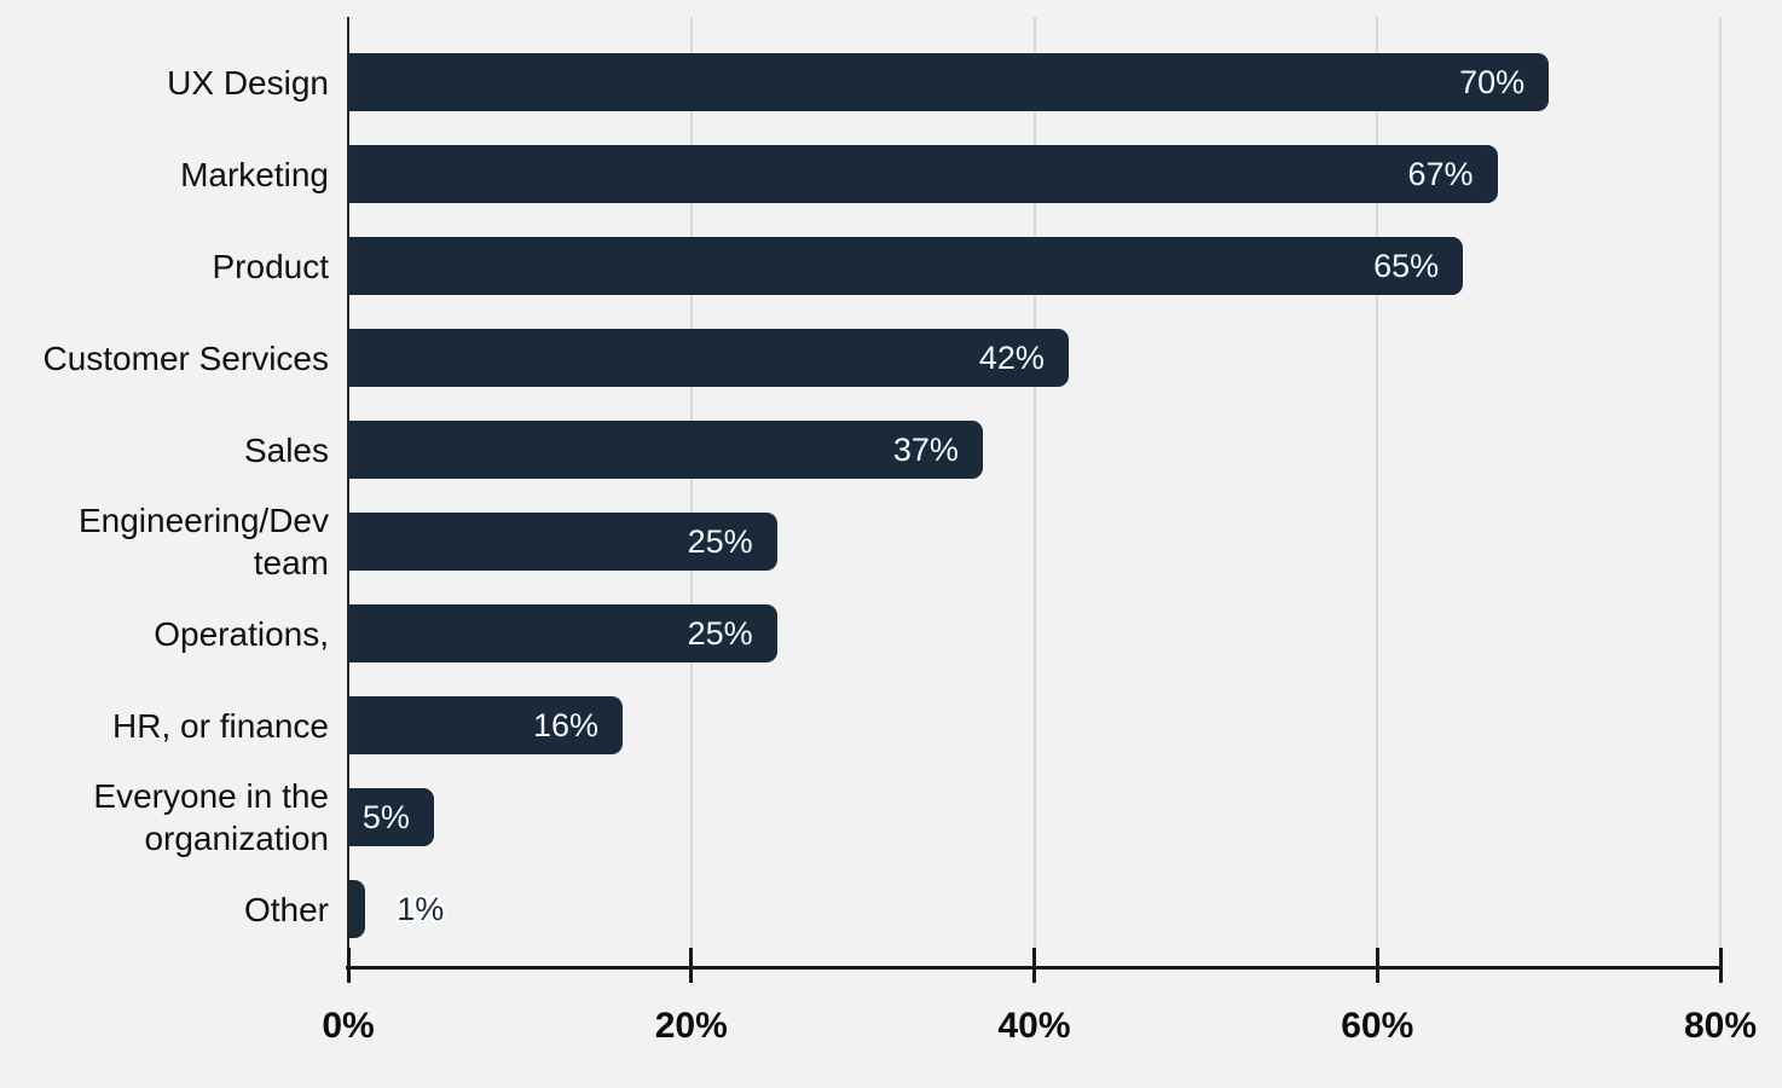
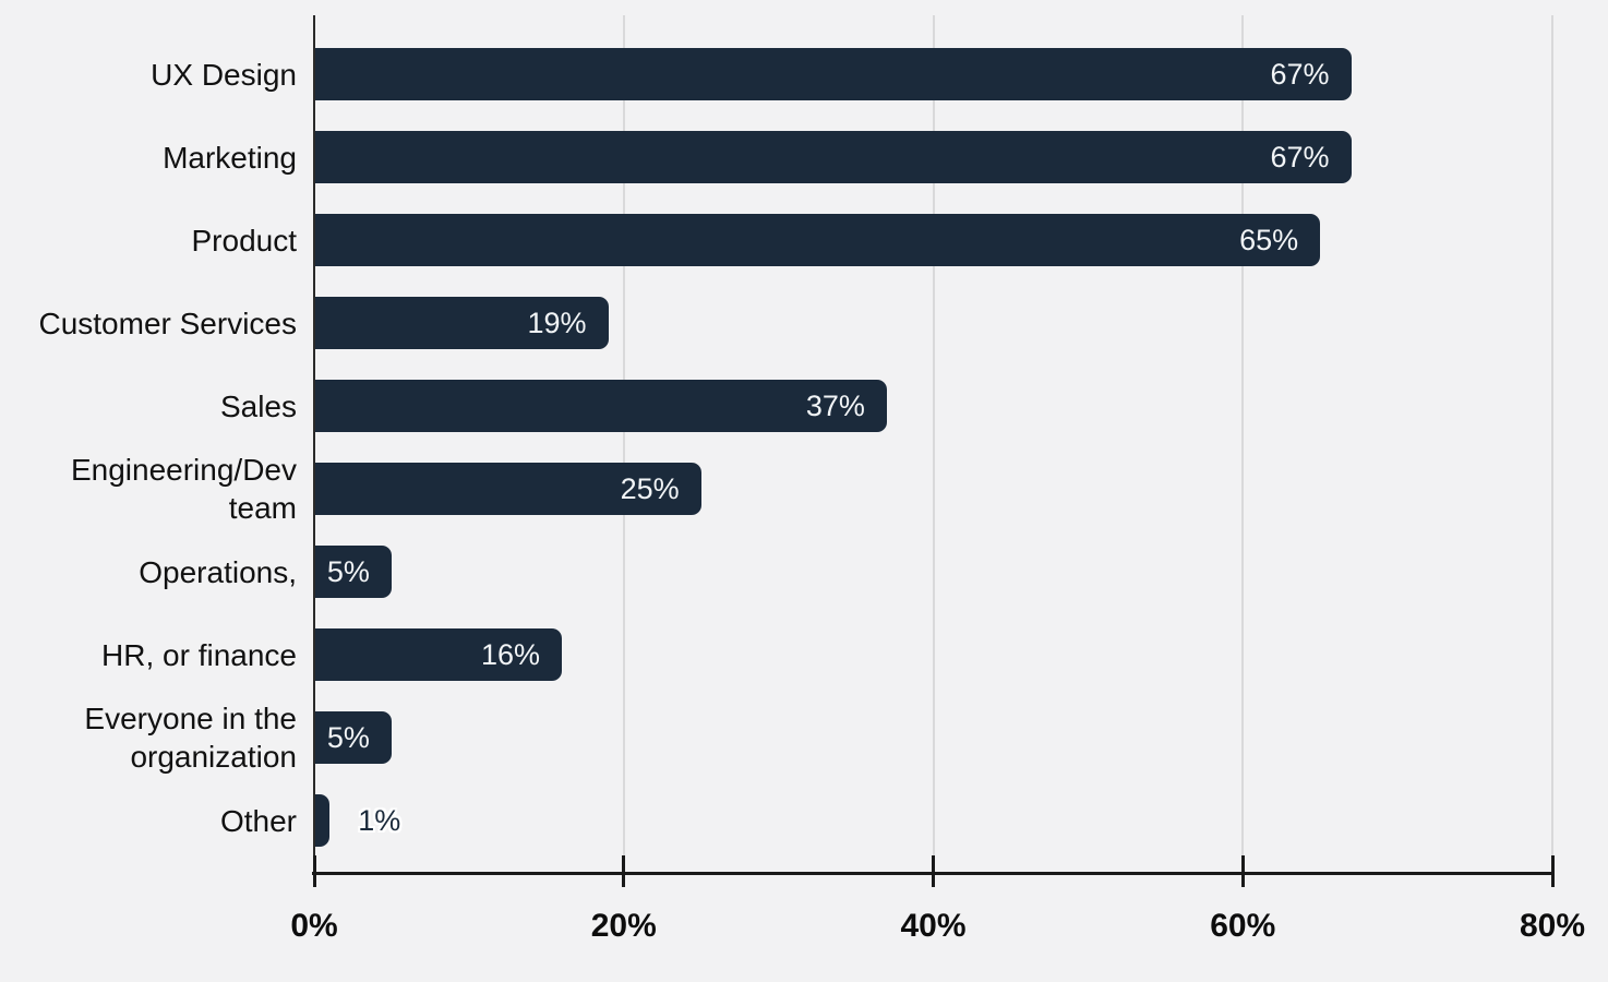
UX Design: 70% -> 67%
Customer Services: 42% -> 19%
Operations,: 25% -> 5%
